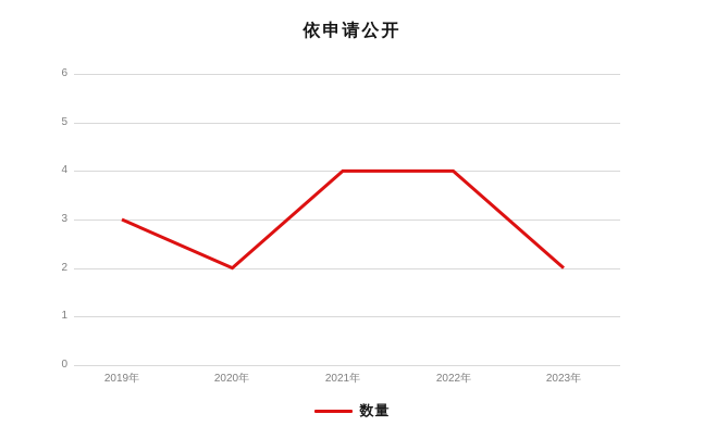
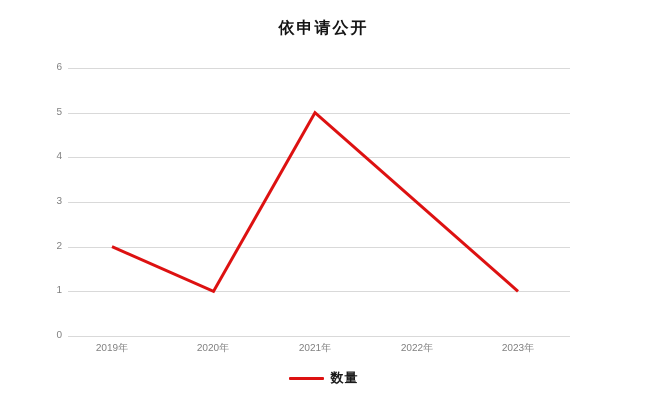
2019年: 3 -> 2
2020年: 2 -> 1
2021年: 4 -> 5
2022年: 4 -> 3
2023年: 2 -> 1
